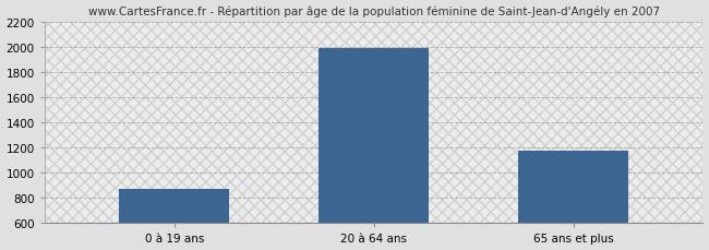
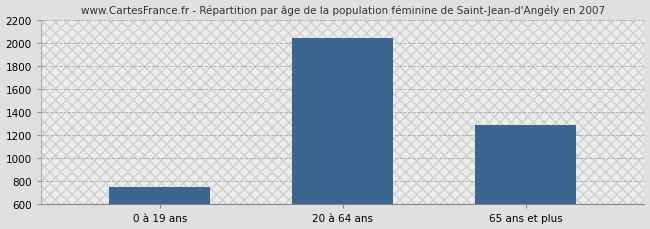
0 à 19 ans: 870 -> 750
20 à 64 ans: 1990 -> 2040
65 ans et plus: 1180 -> 1290
